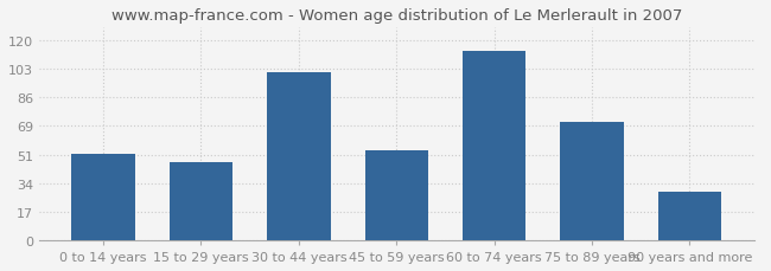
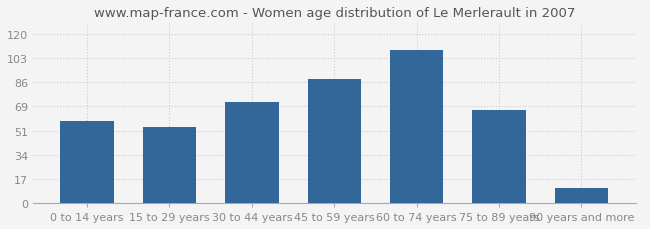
0 to 14 years: 52 -> 58
15 to 29 years: 47 -> 54
30 to 44 years: 101 -> 72
45 to 59 years: 54 -> 88
60 to 74 years: 114 -> 109
75 to 89 years: 71 -> 66
90 years and more: 29 -> 11
